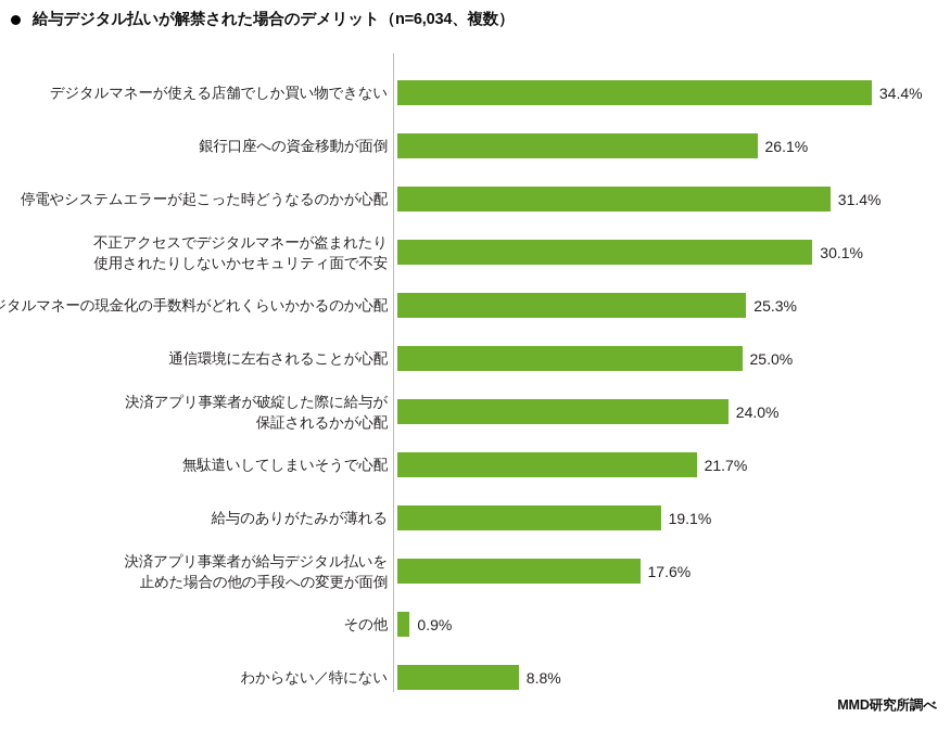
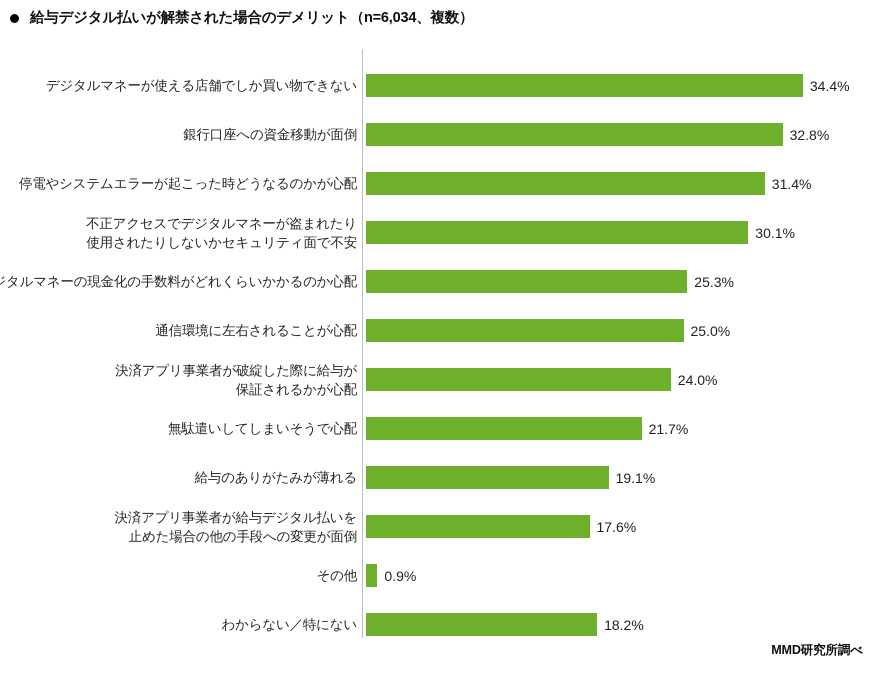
銀行口座への資金移動が面倒: 26.1% -> 32.8%
わからない／特にない: 8.8% -> 18.2%
